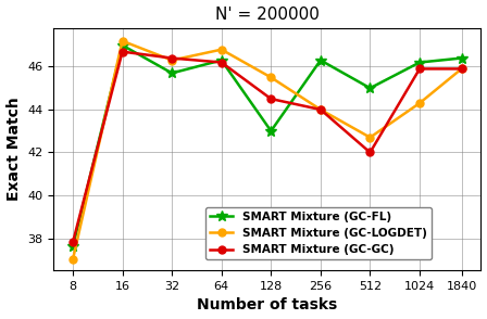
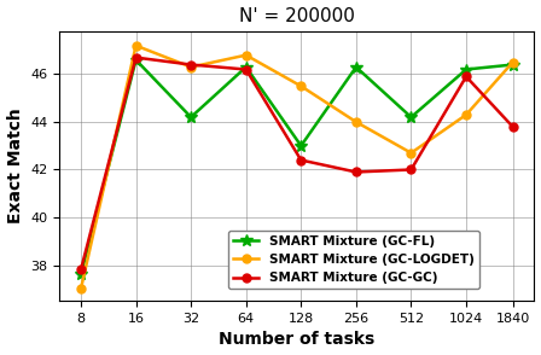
SMART Mixture (GC-FL)/16: 47.0 -> 46.6
SMART Mixture (GC-FL)/32: 45.7 -> 44.2
SMART Mixture (GC-GC)/128: 44.5 -> 42.4
SMART Mixture (GC-GC)/256: 44.0 -> 41.9
SMART Mixture (GC-FL)/512: 45.0 -> 44.2
SMART Mixture (GC-LOGDET)/1840: 45.9 -> 46.5
SMART Mixture (GC-GC)/1840: 45.9 -> 43.8
